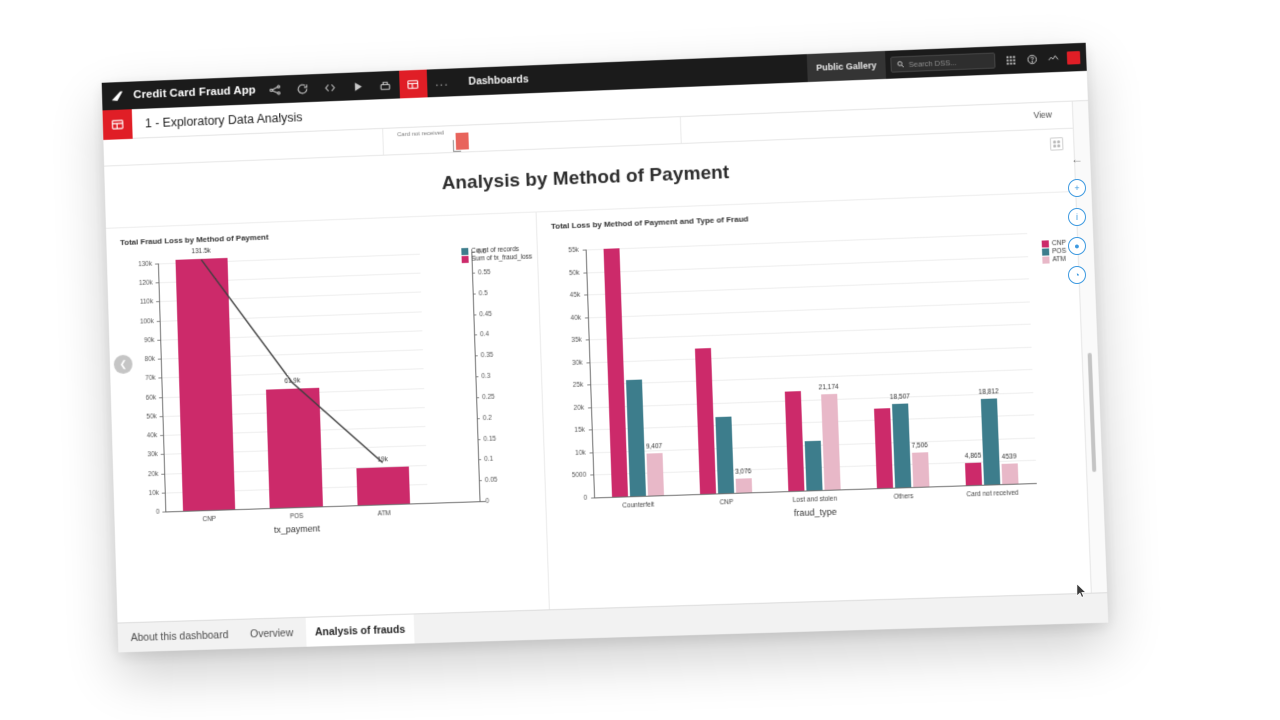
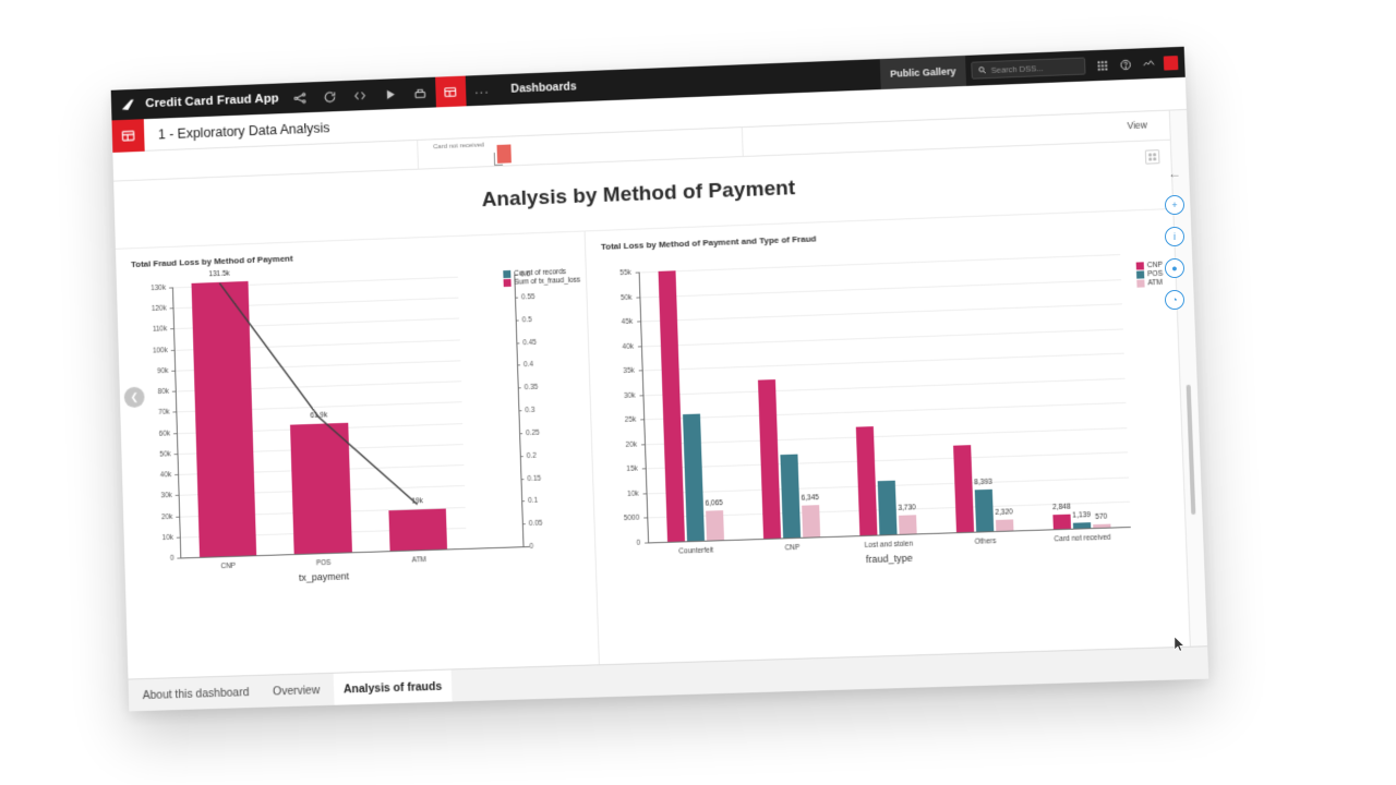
Total Loss by Method of Payment and Type of Fraud/ATM/Counterfeit: 9,407 -> 6,065
Total Loss by Method of Payment and Type of Fraud/ATM/CNP: 3,076 -> 6,345
Total Loss by Method of Payment and Type of Fraud/ATM/Lost and stolen: 21,174 -> 3,730
Total Loss by Method of Payment and Type of Fraud/POS/Others: 18,507 -> 8,393
Total Loss by Method of Payment and Type of Fraud/ATM/Others: 7,506 -> 2,320
Total Loss by Method of Payment and Type of Fraud/CNP/Card not received: 4,865 -> 2,848
Total Loss by Method of Payment and Type of Fraud/POS/Card not received: 18,812 -> 1,139
Total Loss by Method of Payment and Type of Fraud/ATM/Card not received: 4539 -> 570
